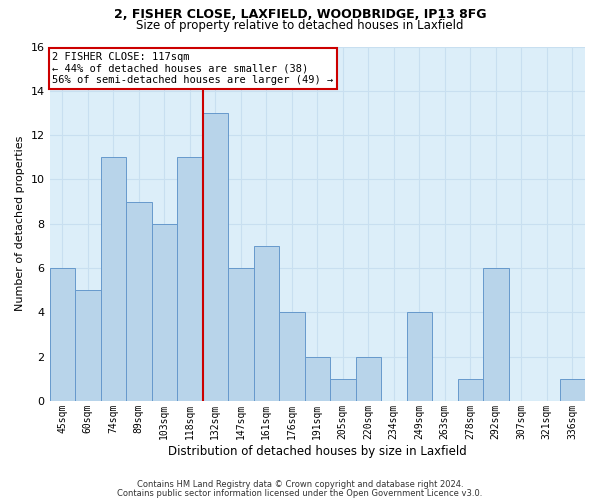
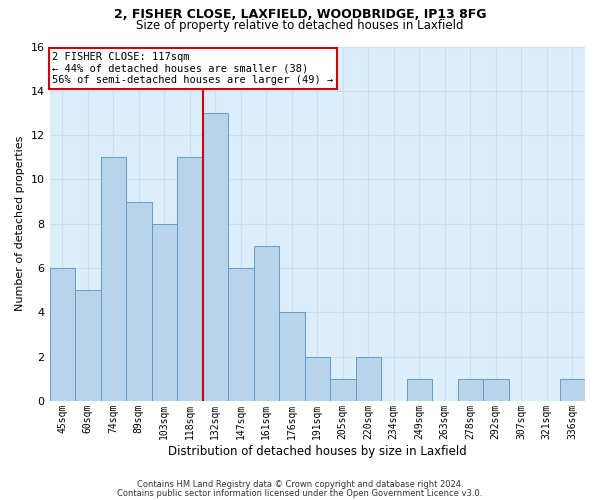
249sqm: 4 -> 1
292sqm: 6 -> 1
